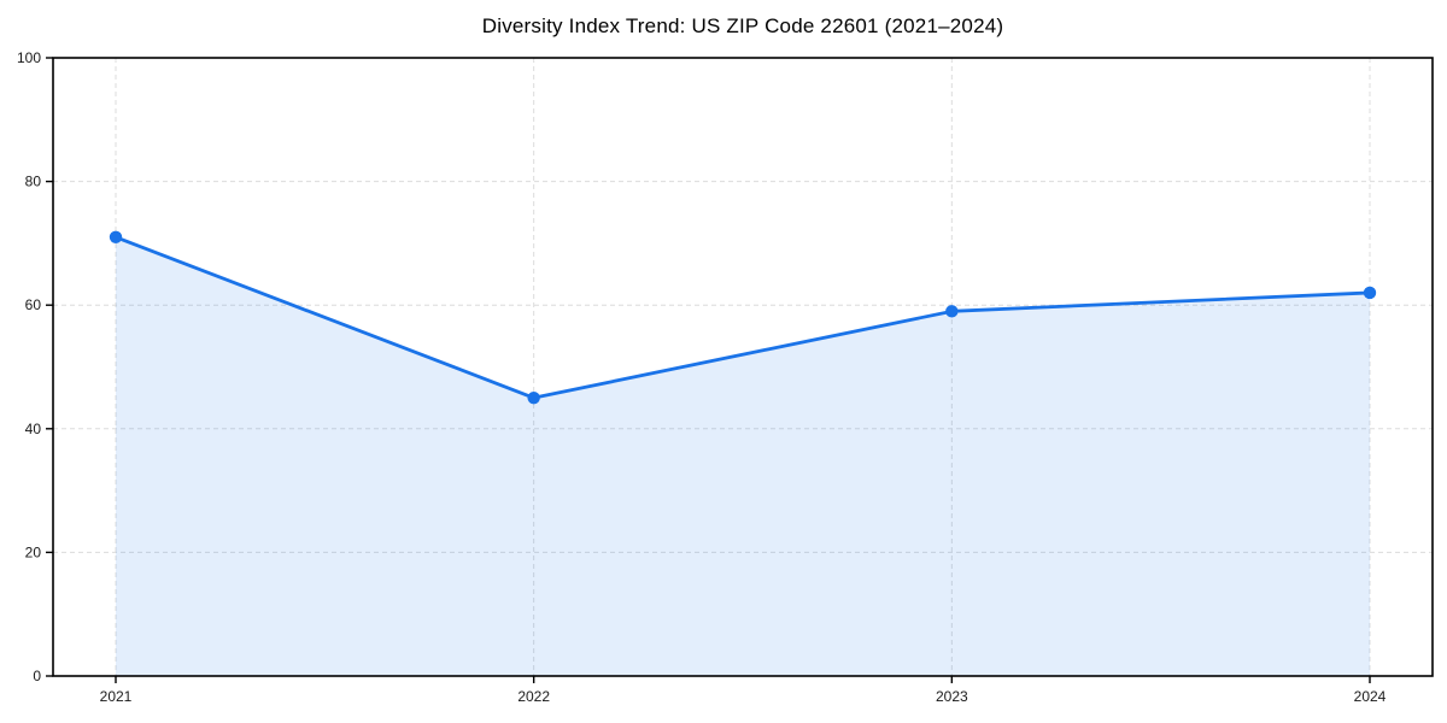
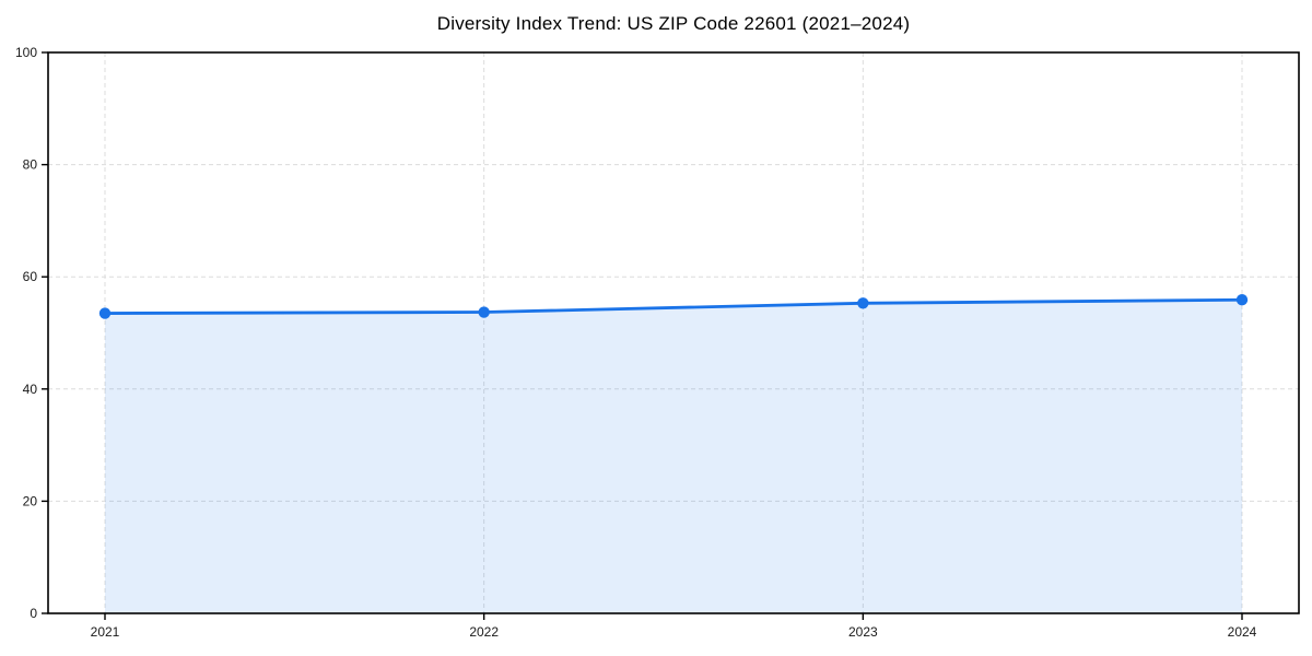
2021: 71 -> 54
2022: 45 -> 54
2023: 59 -> 55
2024: 62 -> 56
